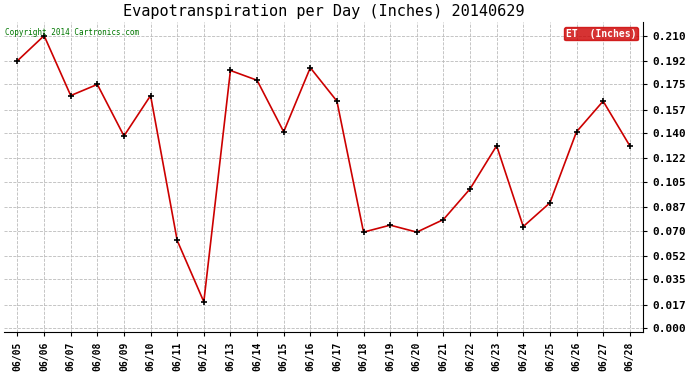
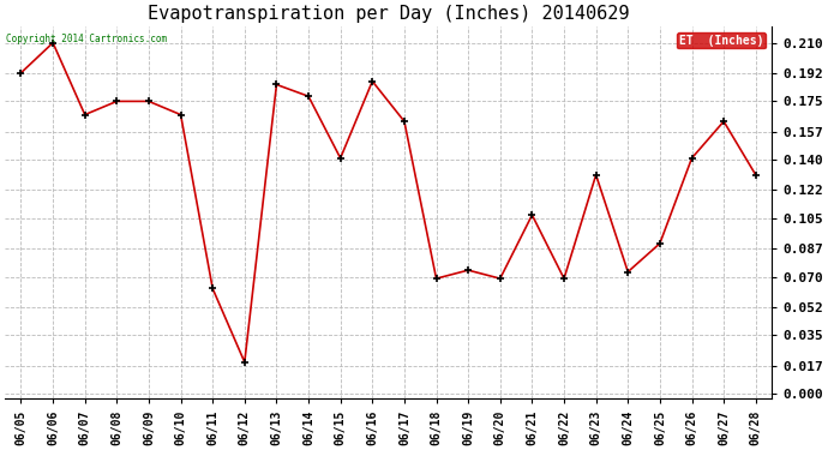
06/09: 0.138 -> 0.175
06/21: 0.078 -> 0.107
06/22: 0.100 -> 0.069
